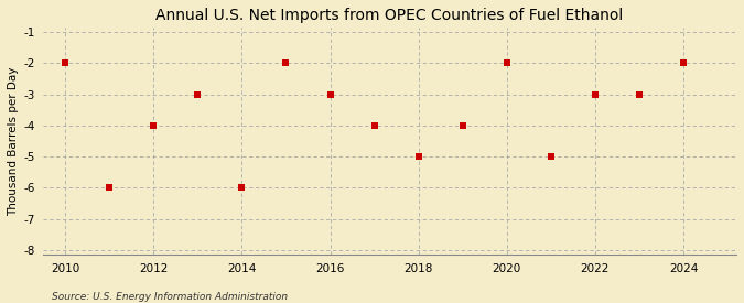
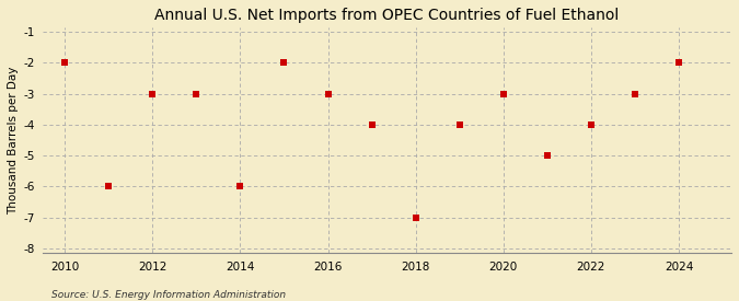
2012: -4 -> -3
2018: -5 -> -7
2020: -2 -> -3
2022: -3 -> -4
